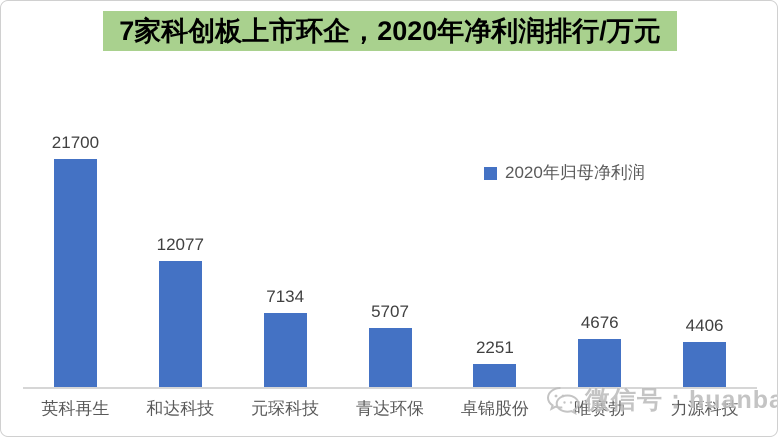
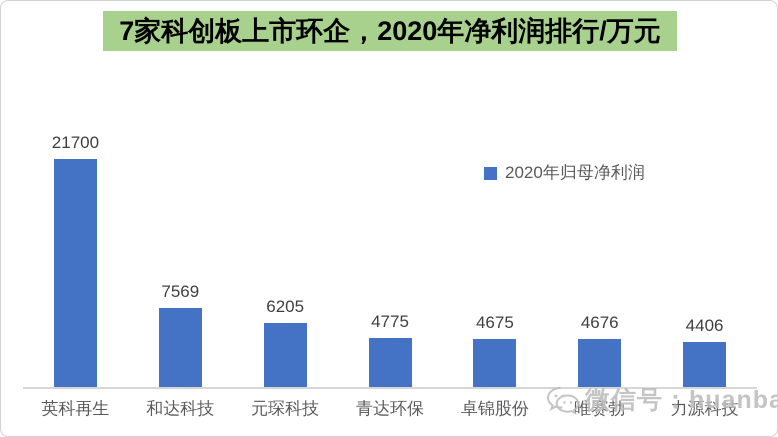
和达科技: 12077 -> 7569
元琛科技: 7134 -> 6205
青达环保: 5707 -> 4775
卓锦股份: 2251 -> 4675
